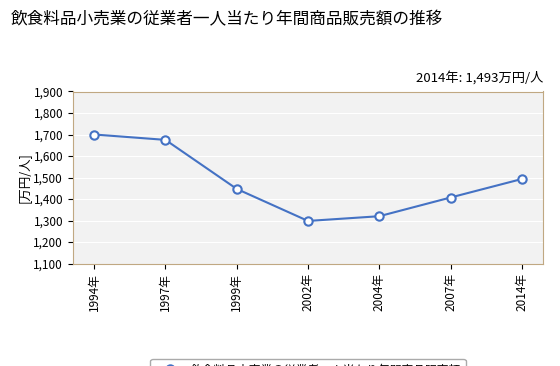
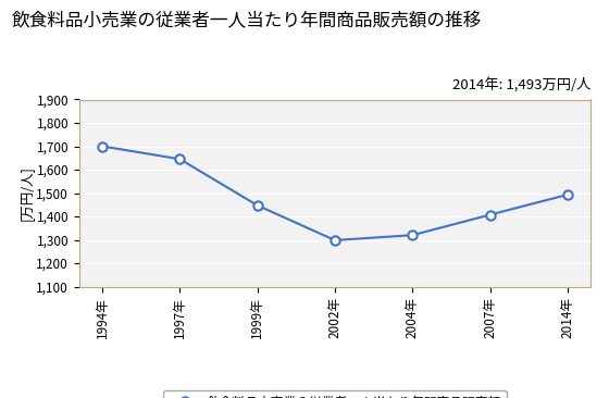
1997年: 1,675 -> 1,645
